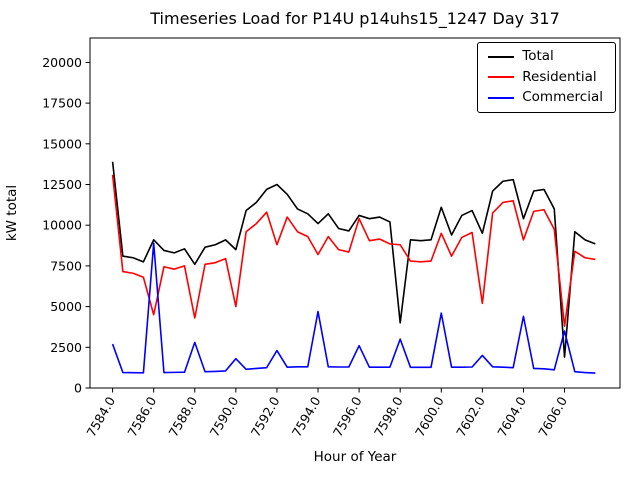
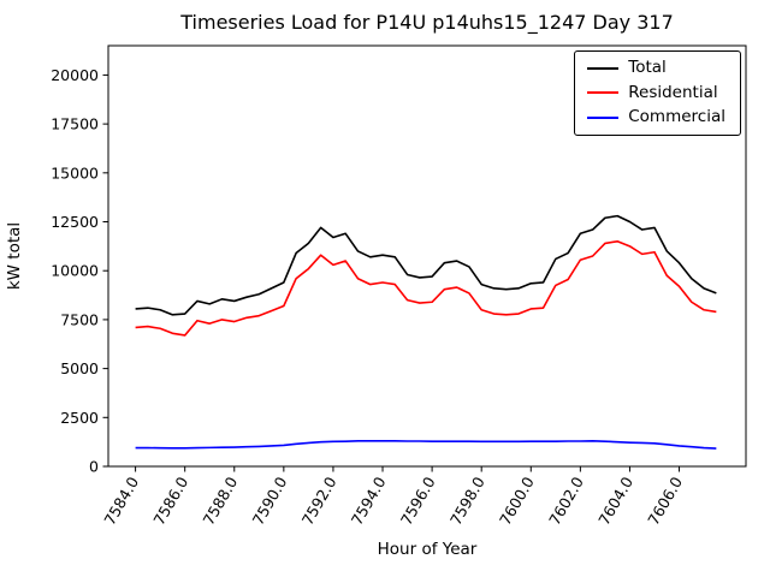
Total/7584.0: 13900 -> 8000
Residential/7584.0: 13100 -> 7100
Commercial/7584.0: 2700 -> 1000
Total/7586.0: 9100 -> 7800
Residential/7586.0: 4500 -> 6700
Commercial/7586.0: 8900 -> 900
Total/7588.0: 7600 -> 8400
Residential/7588.0: 4300 -> 7400
Commercial/7588.0: 2800 -> 1000
Total/7590.0: 8500 -> 9400
Residential/7590.0: 5000 -> 8200
Commercial/7590.0: 1800 -> 1100
Total/7592.0: 12500 -> 11700
Residential/7592.0: 8800 -> 10300
Commercial/7592.0: 2300 -> 1300
Total/7594.0: 10100 -> 10800
Residential/7594.0: 8200 -> 9400
Commercial/7594.0: 4700 -> 1300
Total/7596.0: 10600 -> 9700
Residential/7596.0: 10400 -> 8400
Commercial/7596.0: 2600 -> 1300
Total/7598.0: 4000 -> 9300
Residential/7598.0: 8800 -> 8000
Commercial/7598.0: 3000 -> 1300
Total/7600.0: 11100 -> 9400
Residential/7600.0: 9500 -> 8000
Commercial/7600.0: 4600 -> 1300
Total/7602.0: 9500 -> 11900
Residential/7602.0: 5200 -> 10600
Commercial/7602.0: 2000 -> 1300
Total/7604.0: 10400 -> 12500
Residential/7604.0: 9100 -> 11200
Commercial/7604.0: 4400 -> 1200
Total/7606.0: 1900 -> 10400
Residential/7606.0: 3800 -> 9200
Commercial/7606.0: 3500 -> 1000
